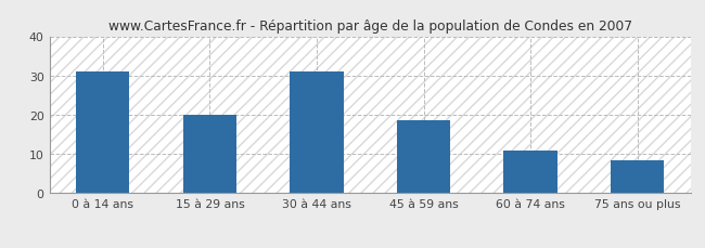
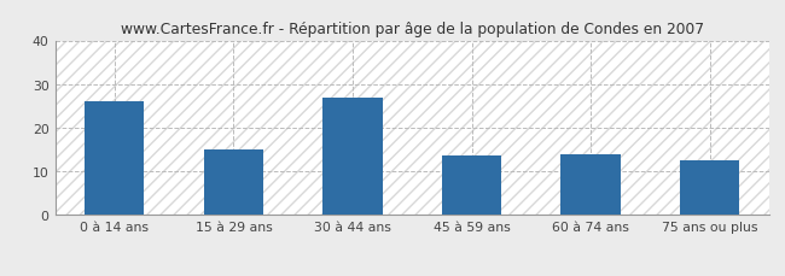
0 à 14 ans: 31.0 -> 26.0
15 à 29 ans: 20.0 -> 15.0
30 à 44 ans: 31.0 -> 27.0
45 à 59 ans: 18.5 -> 13.5
60 à 74 ans: 11.0 -> 14.0
75 ans ou plus: 8.5 -> 12.5
